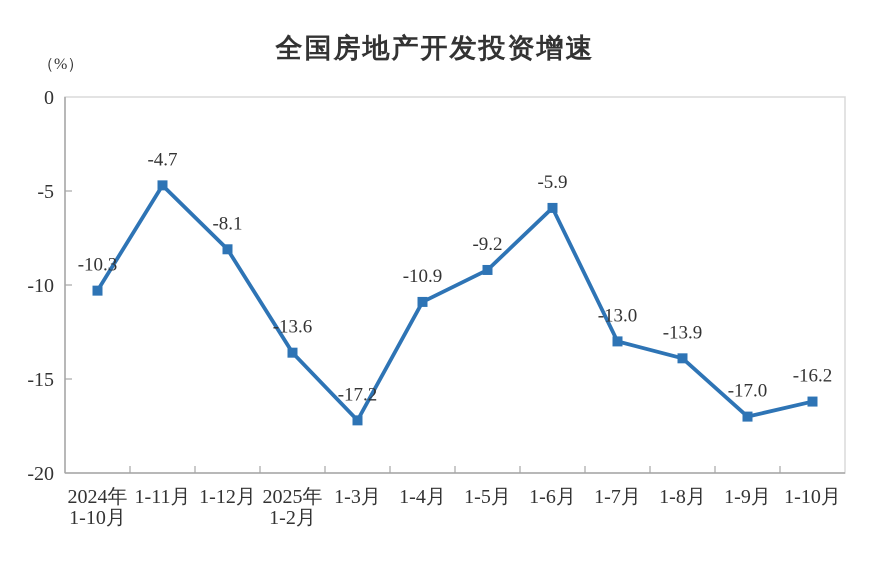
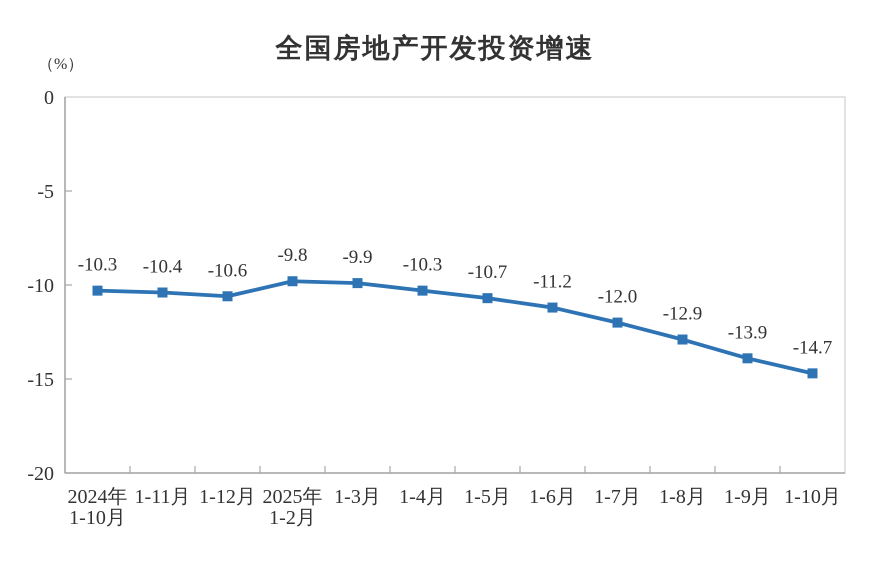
1-11月: -4.7 -> -10.4
1-12月: -8.1 -> -10.6
2025年 1-2月: -13.6 -> -9.8
1-3月: -17.2 -> -9.9
1-4月: -10.9 -> -10.3
1-5月: -9.2 -> -10.7
1-6月: -5.9 -> -11.2
1-7月: -13.0 -> -12.0
1-8月: -13.9 -> -12.9
1-9月: -17.0 -> -13.9
1-10月: -16.2 -> -14.7
